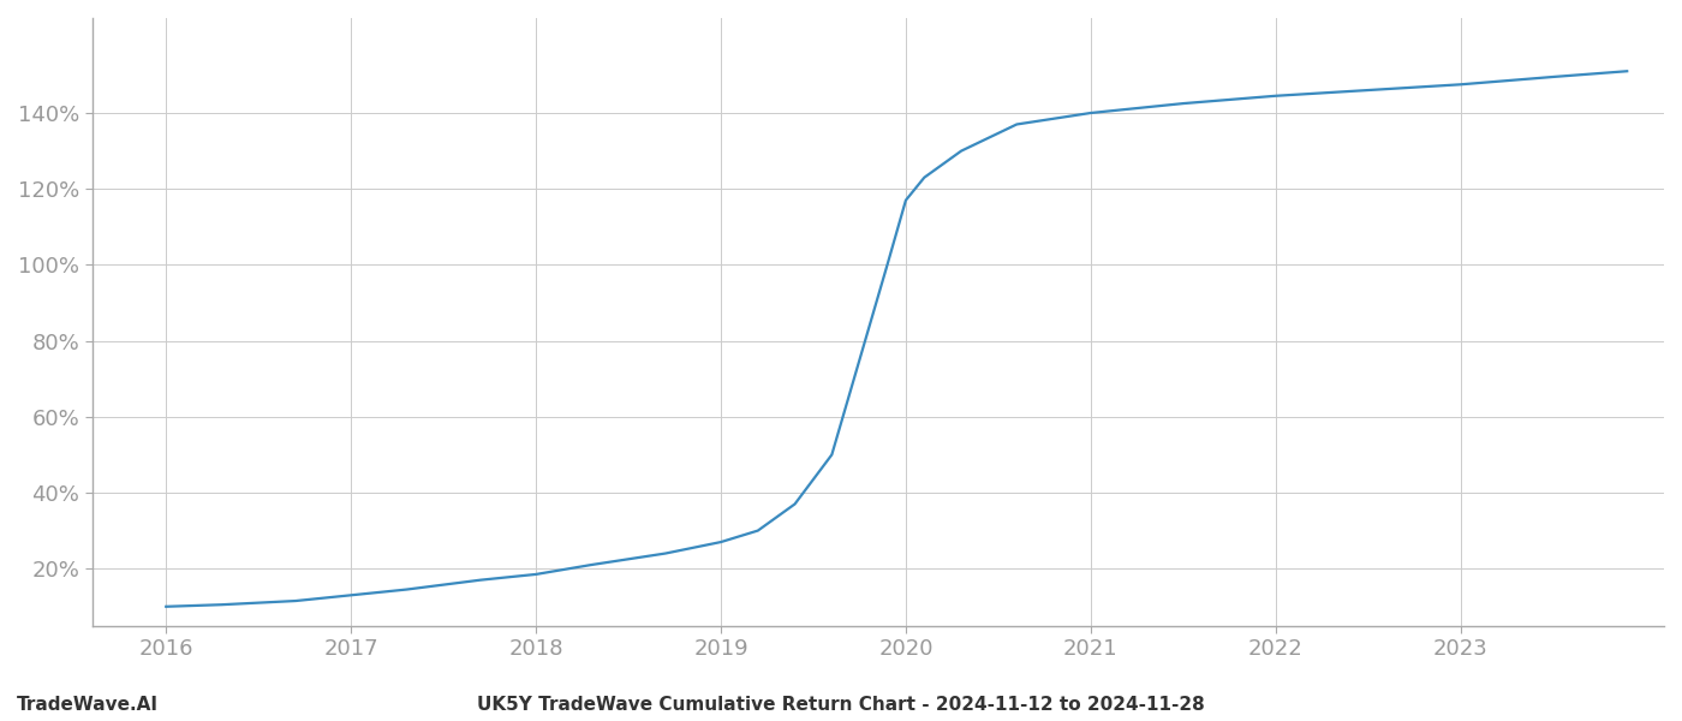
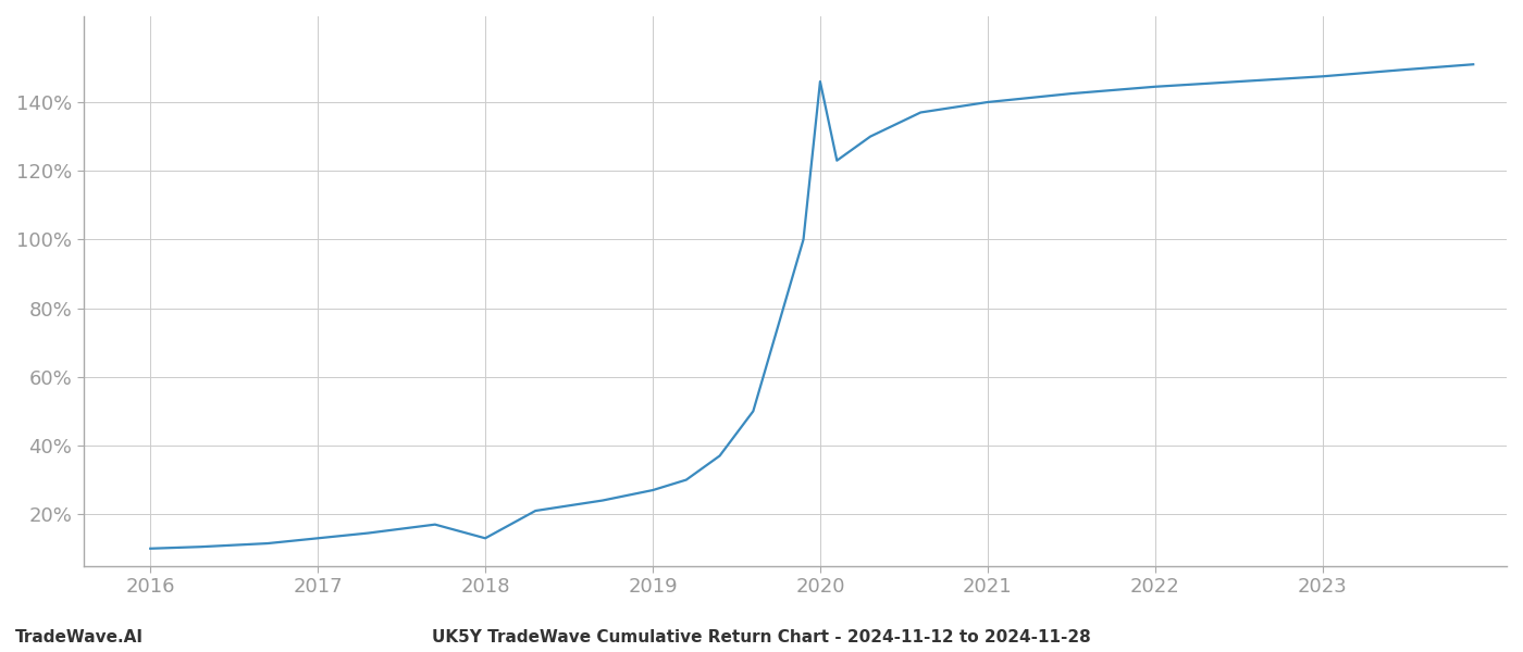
2018: 18.5% -> 13.0%
2020: 117.0% -> 146.0%
